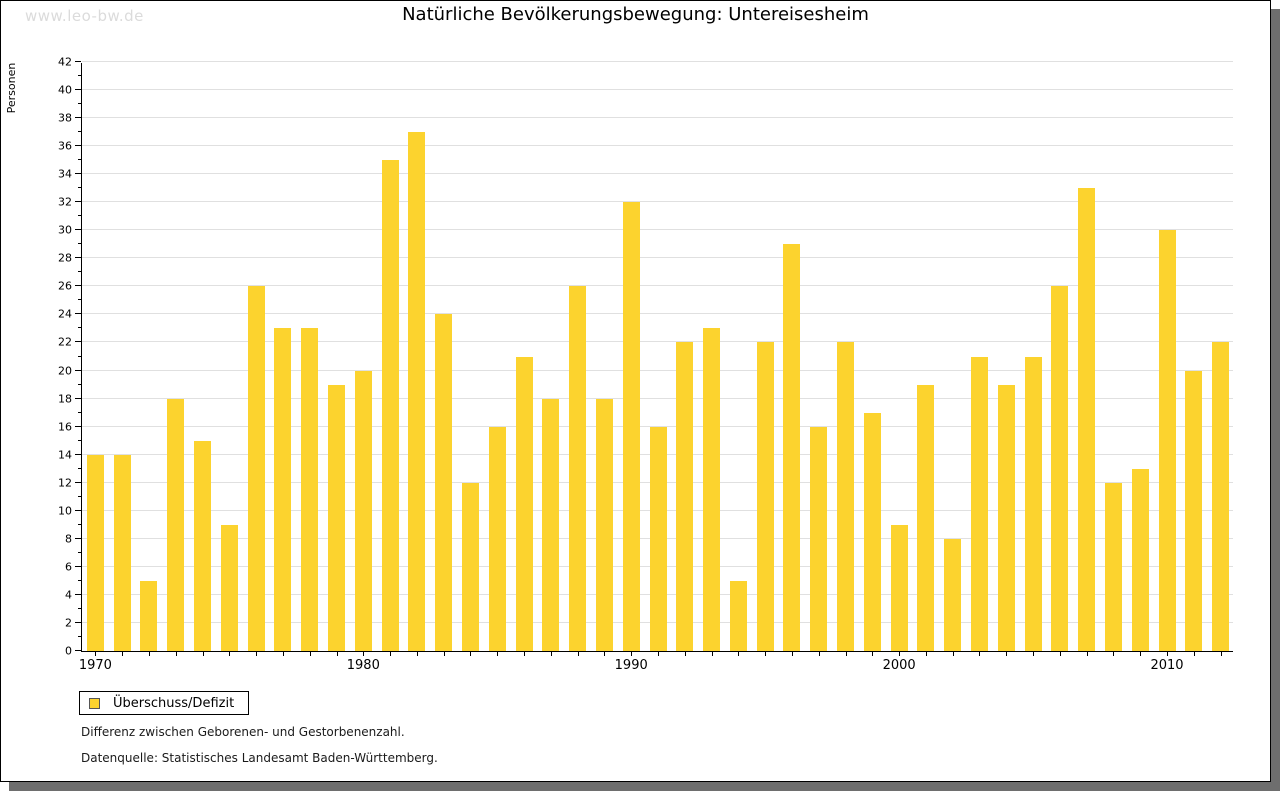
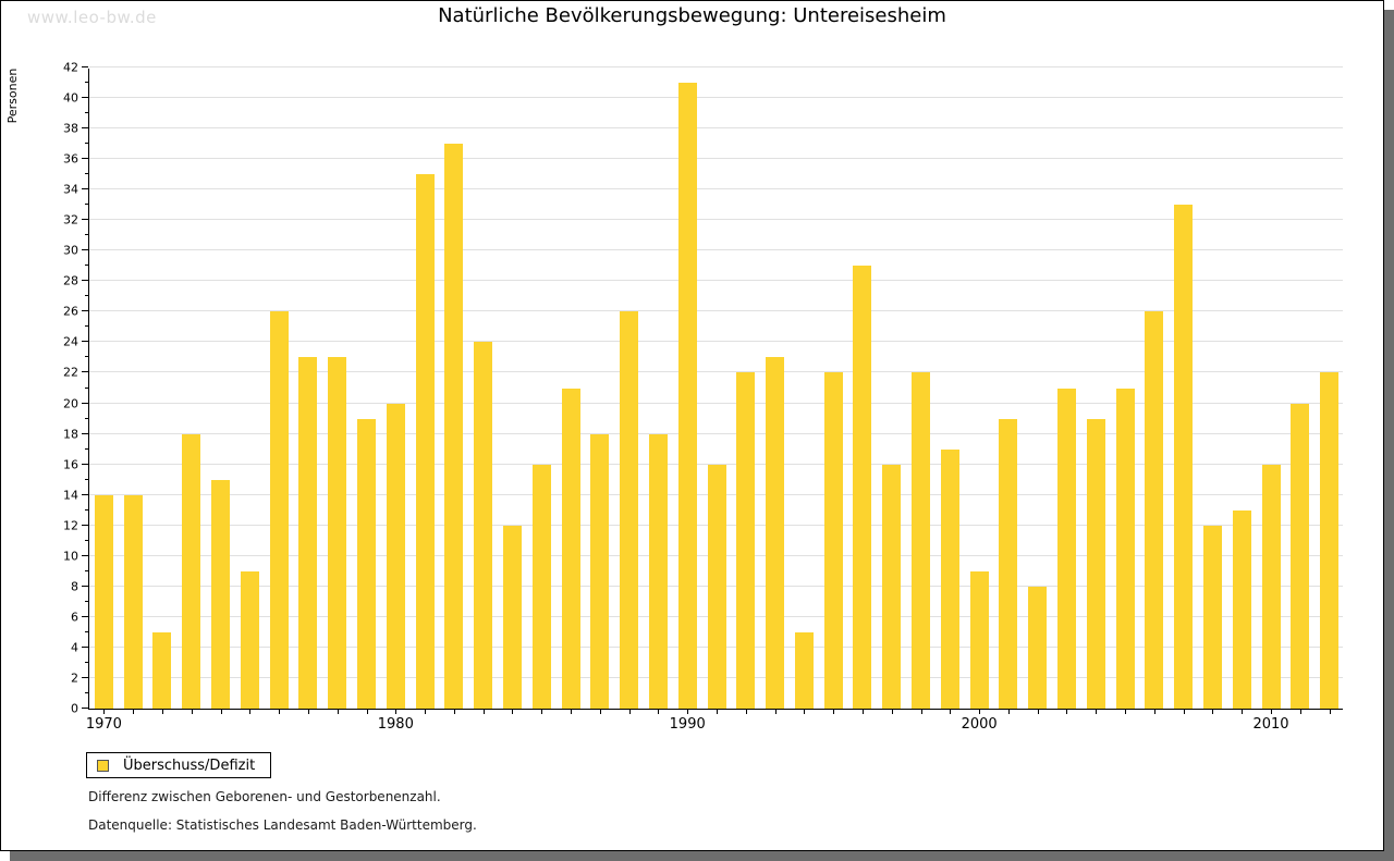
1990: 32 -> 41
2010: 30 -> 16
